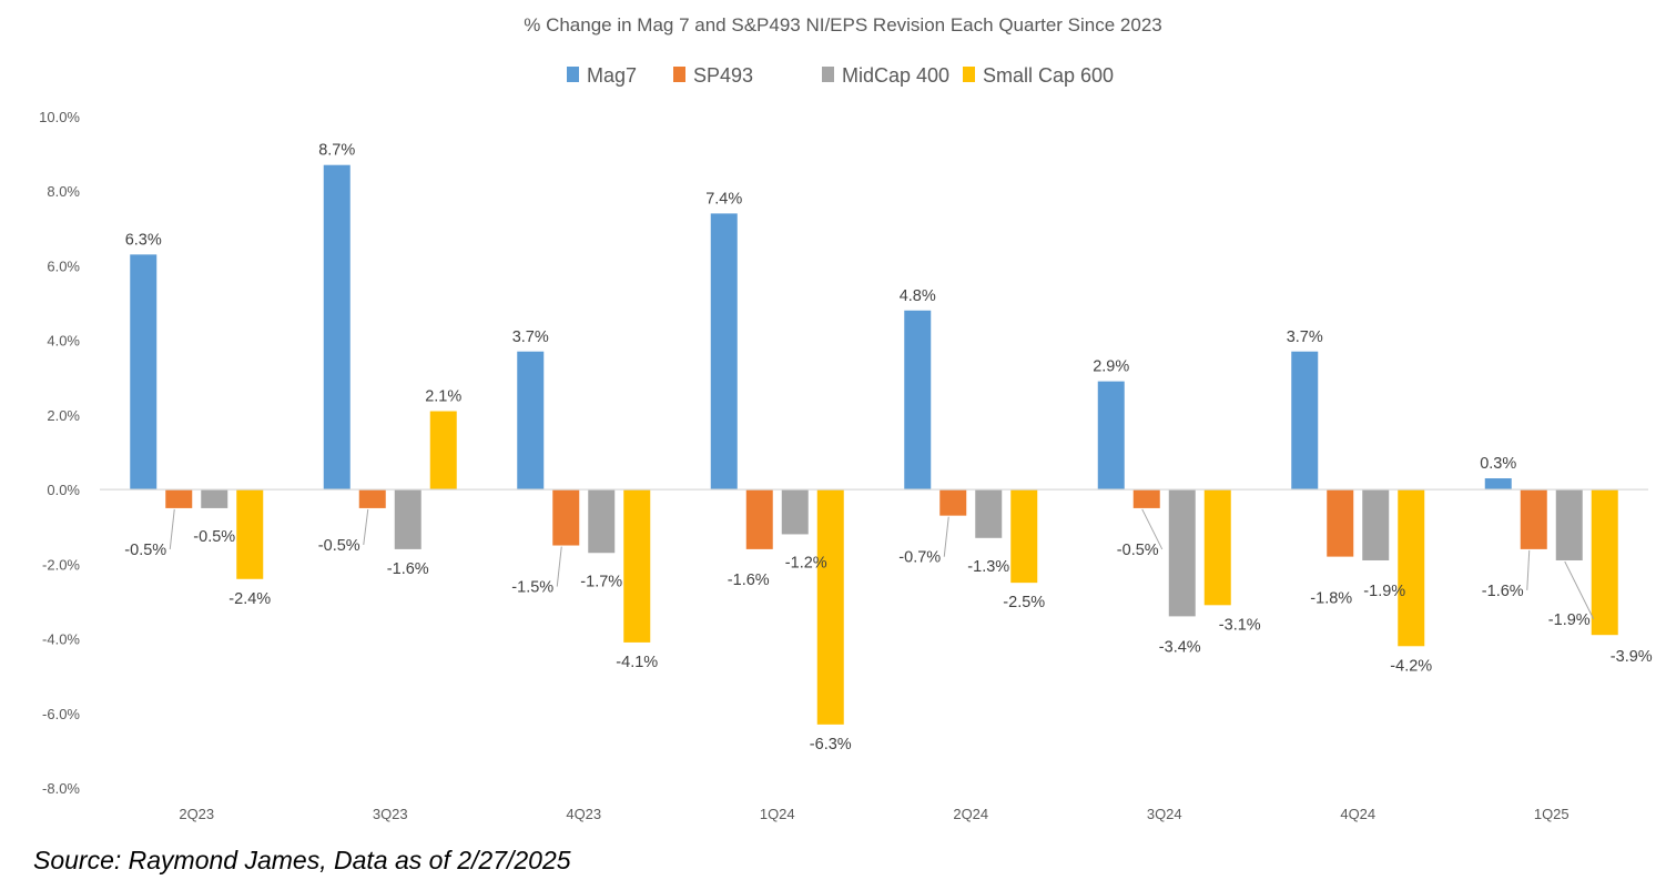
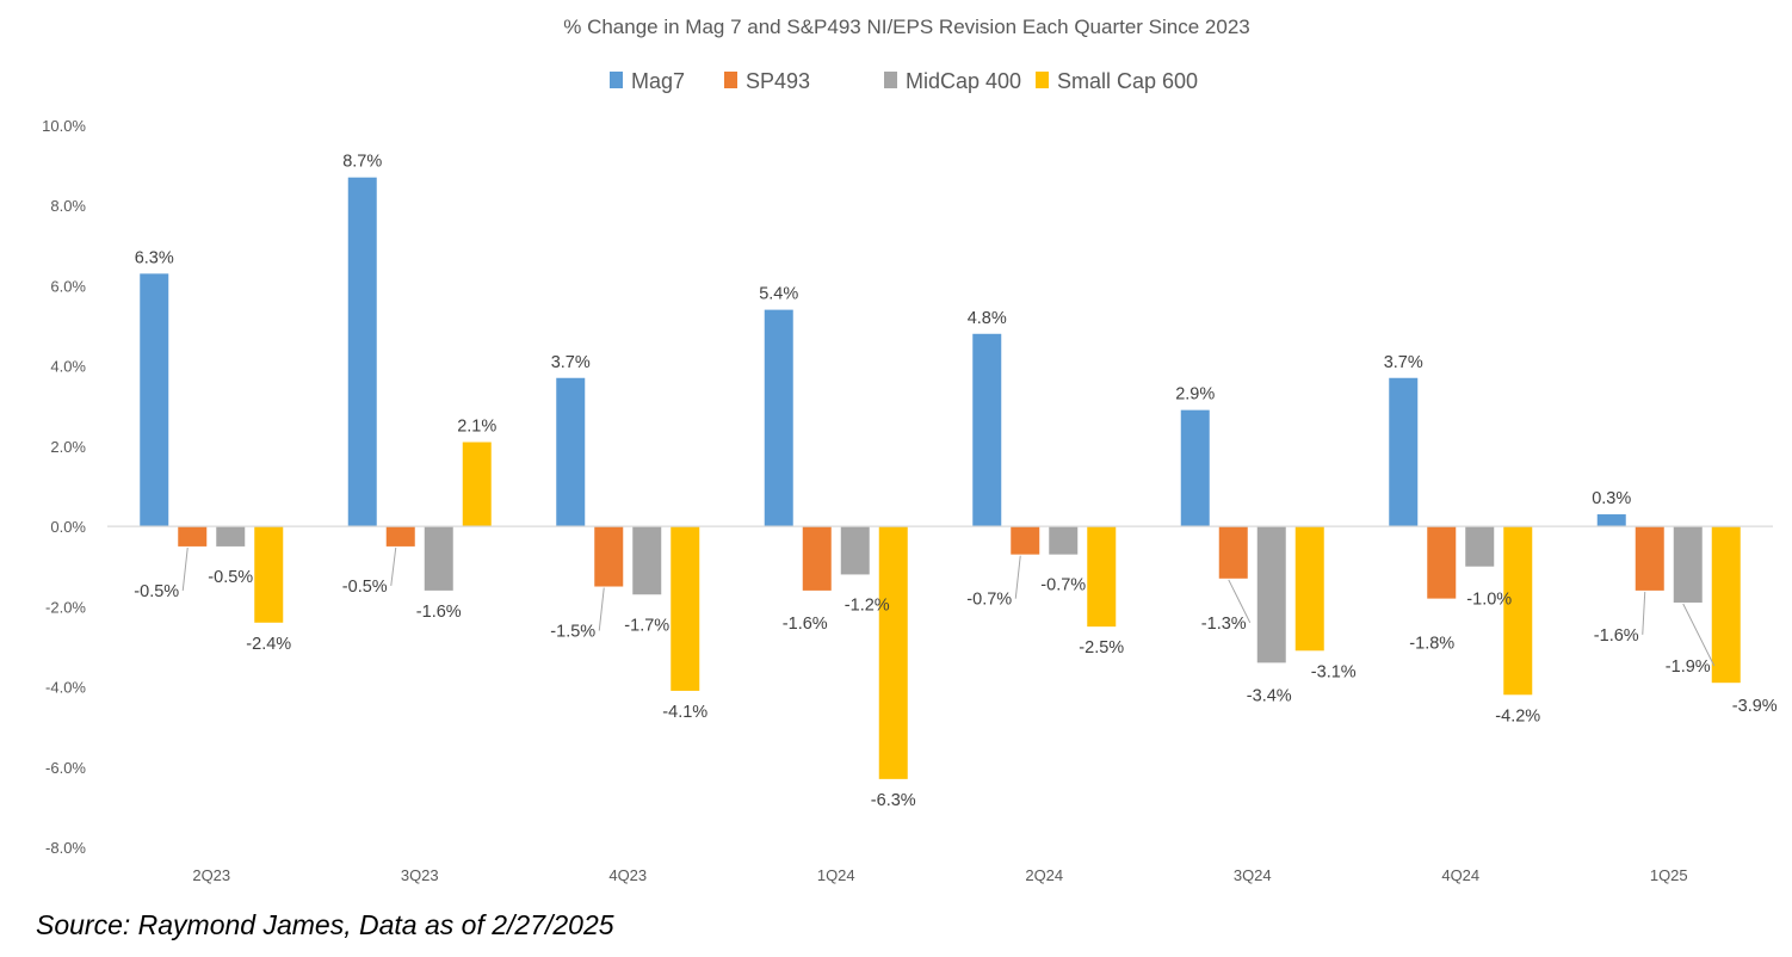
Mag7/1Q24: 7.4% -> 5.4%
MidCap 400/2Q24: -1.3% -> -0.7%
SP493/3Q24: -0.5% -> -1.3%
MidCap 400/4Q24: -1.9% -> -1.0%
